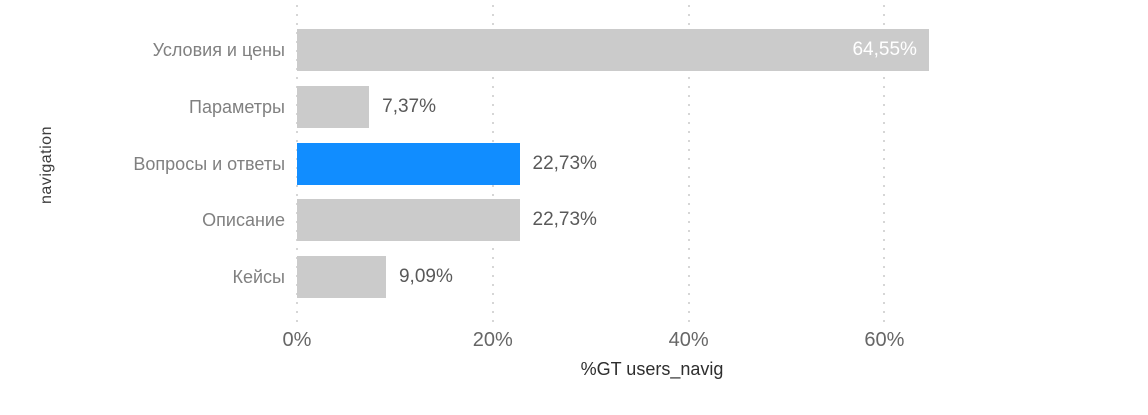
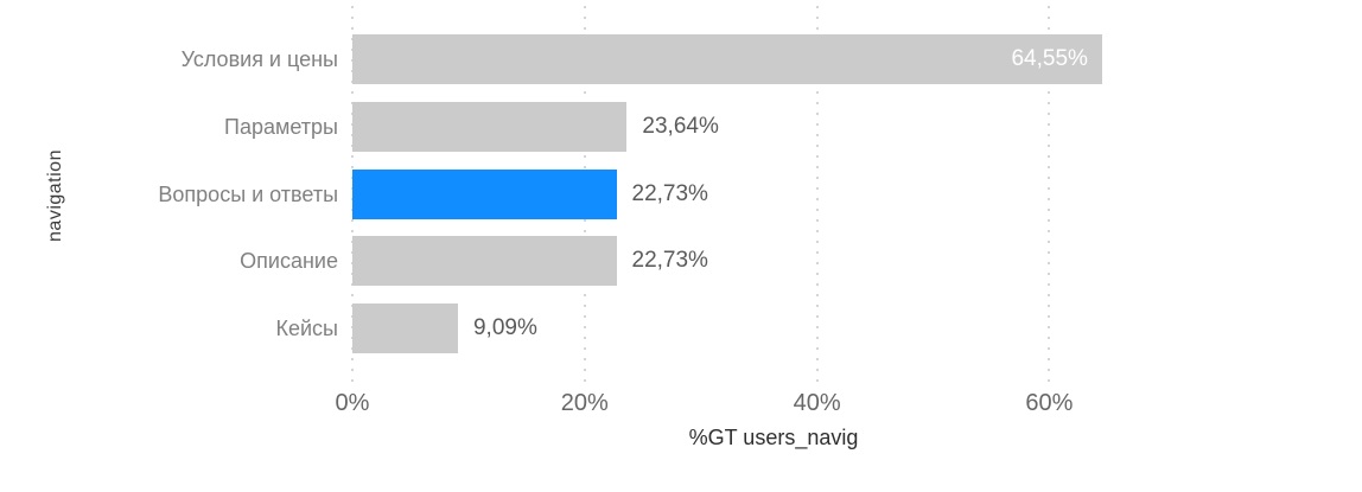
Параметры: 7,37% -> 23,64%
